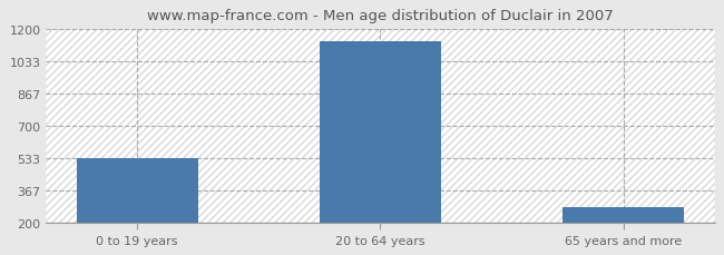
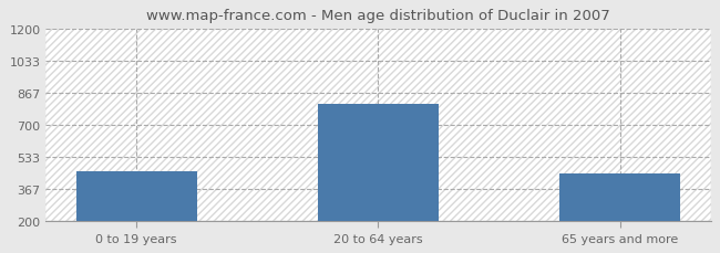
0 to 19 years: 530 -> 460
20 to 64 years: 1130 -> 810
65 years and more: 280 -> 450
